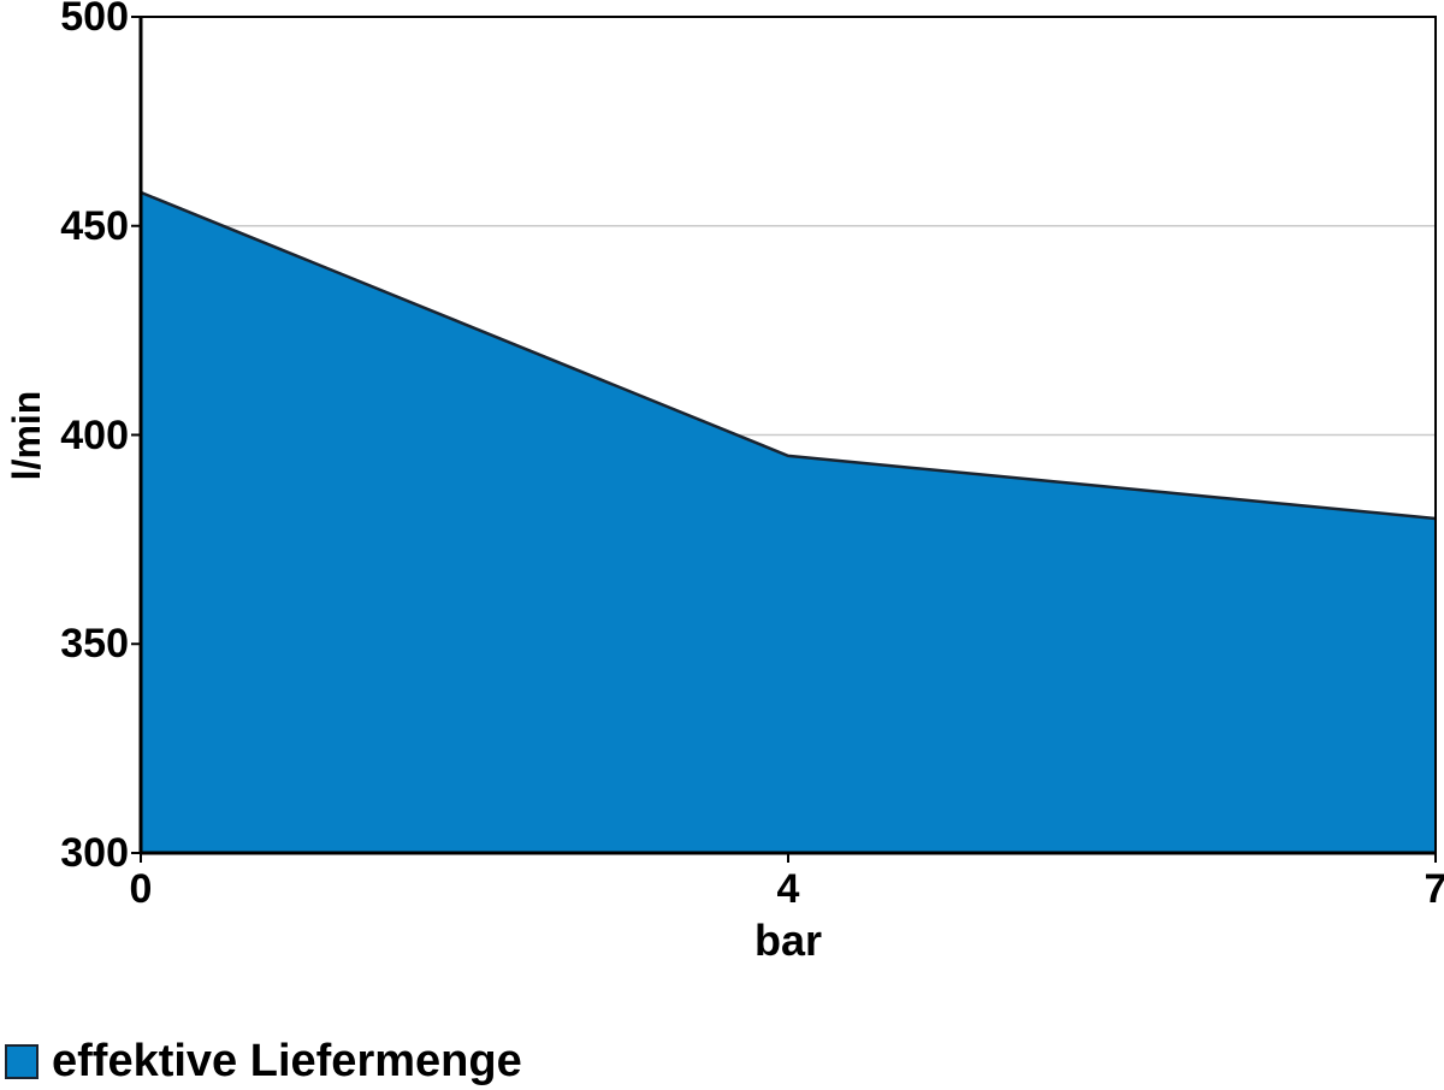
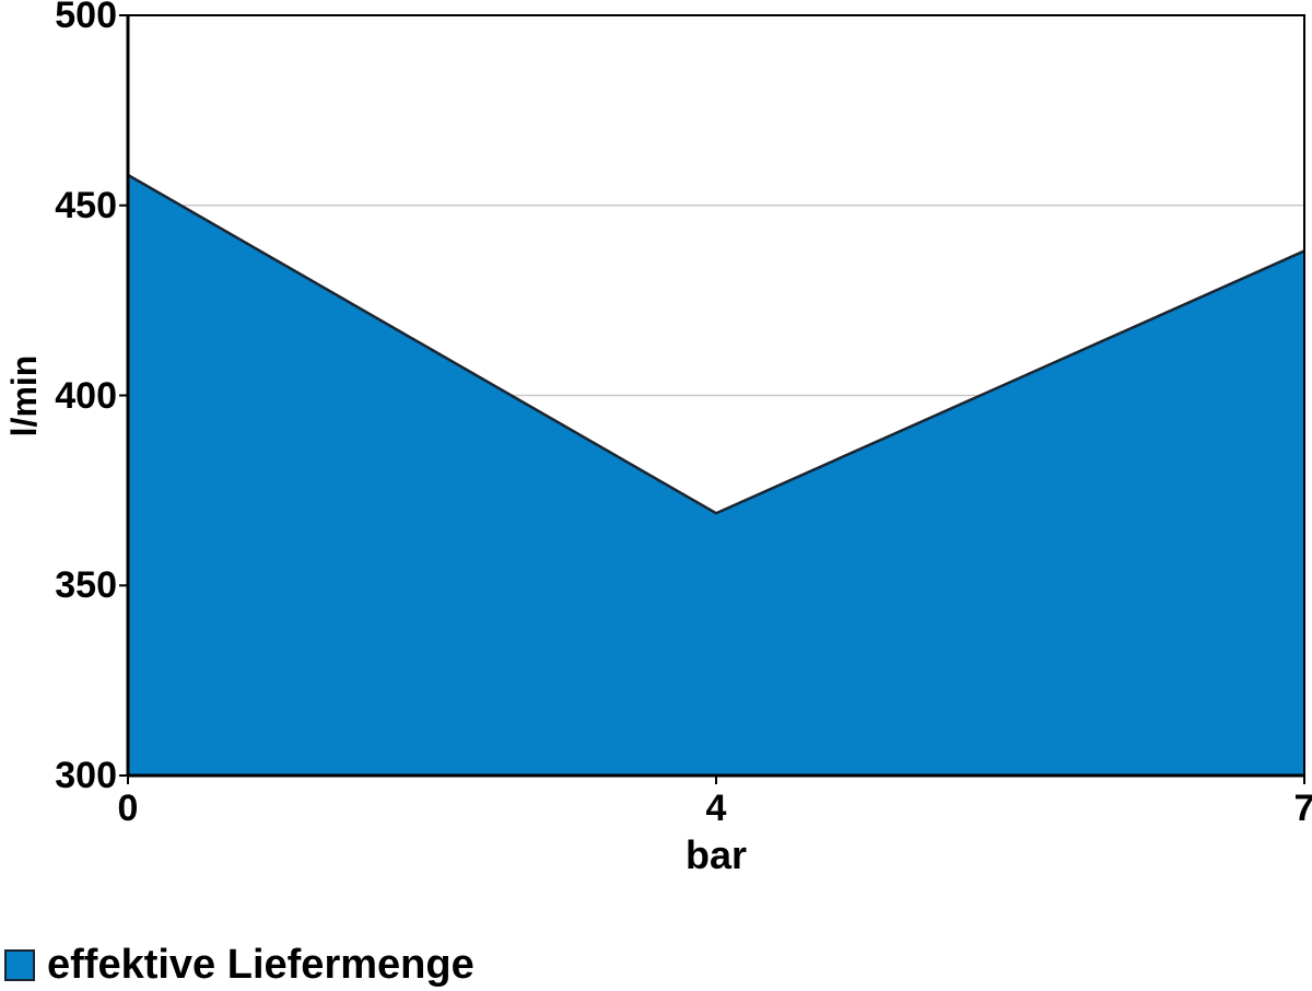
4: 395 -> 369
7: 380 -> 438
